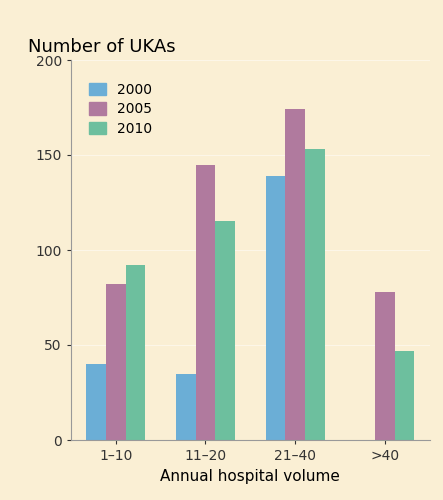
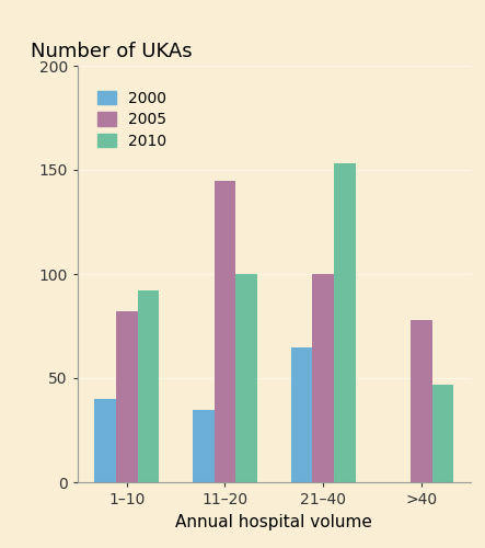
2010/11–20: 115 -> 100
2000/21–40: 139 -> 65
2005/21–40: 174 -> 100
